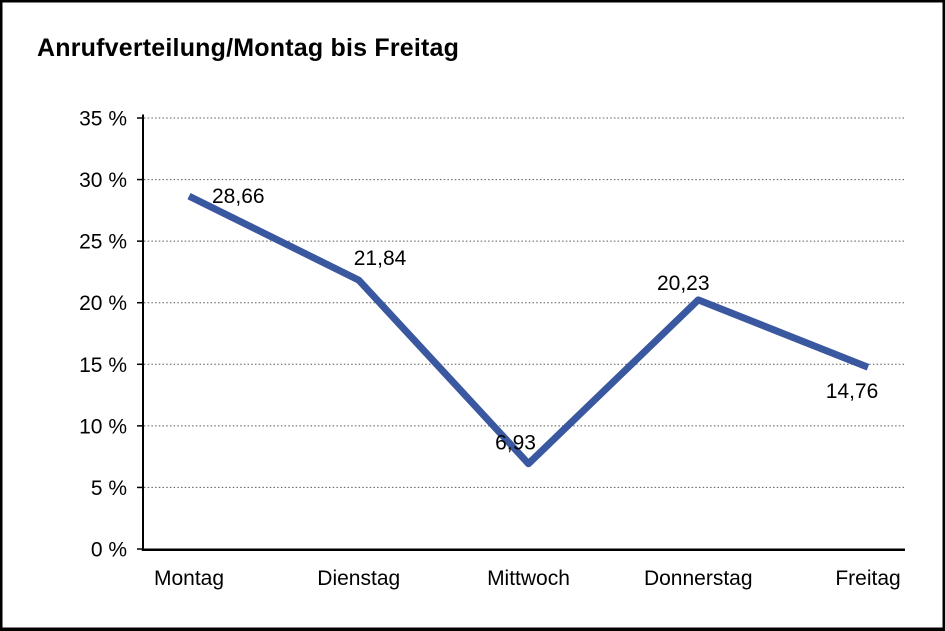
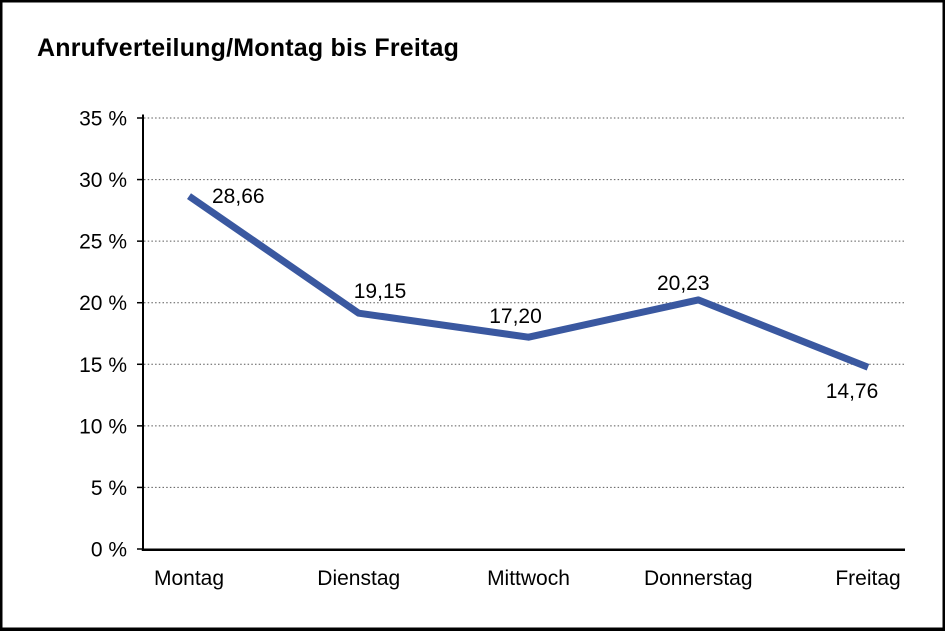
Dienstag: 21,84 -> 19,15
Mittwoch: 6,93 -> 17,20
